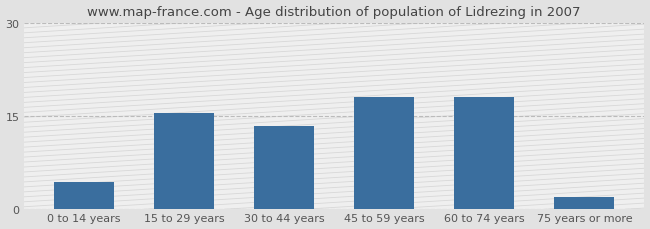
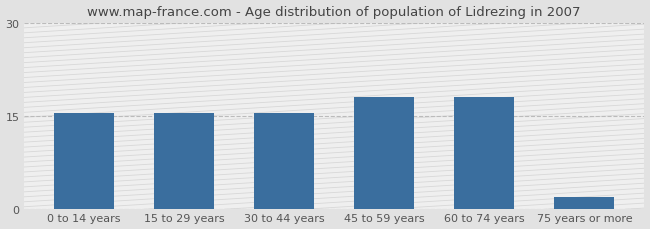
0 to 14 years: 4.4 -> 15.5
30 to 44 years: 13.4 -> 15.5
